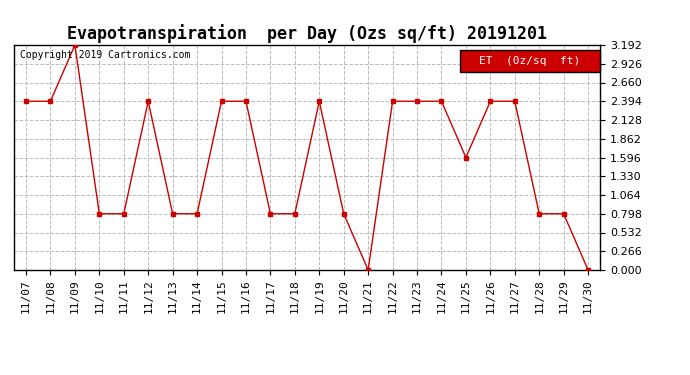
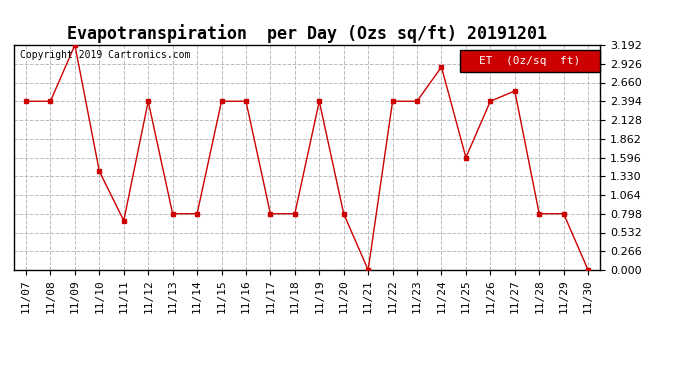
11/10: 0.80 -> 1.40
11/11: 0.80 -> 0.70
11/24: 2.39 -> 2.88
11/27: 2.39 -> 2.54
